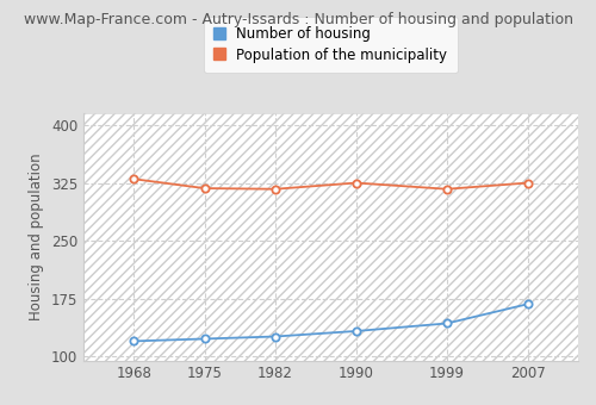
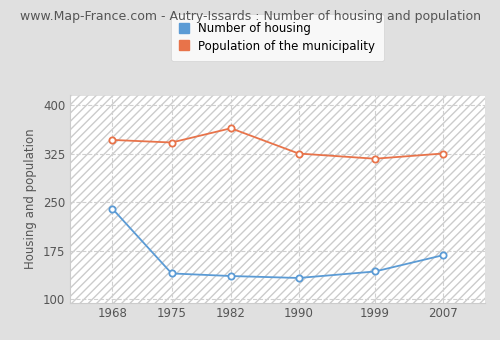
Number of housing/1968: 120 -> 240
Population of the municipality/1968: 330 -> 346
Number of housing/1975: 123 -> 140
Population of the municipality/1975: 318 -> 342
Number of housing/1982: 126 -> 136
Population of the municipality/1982: 317 -> 364
